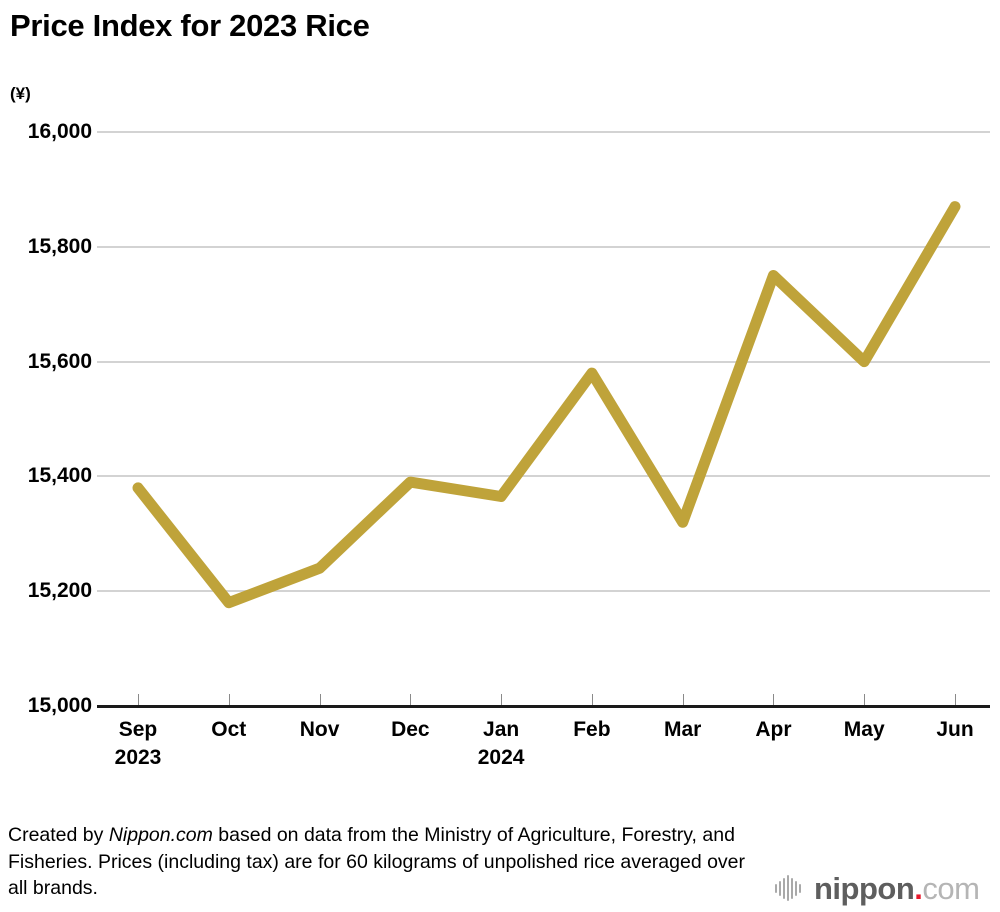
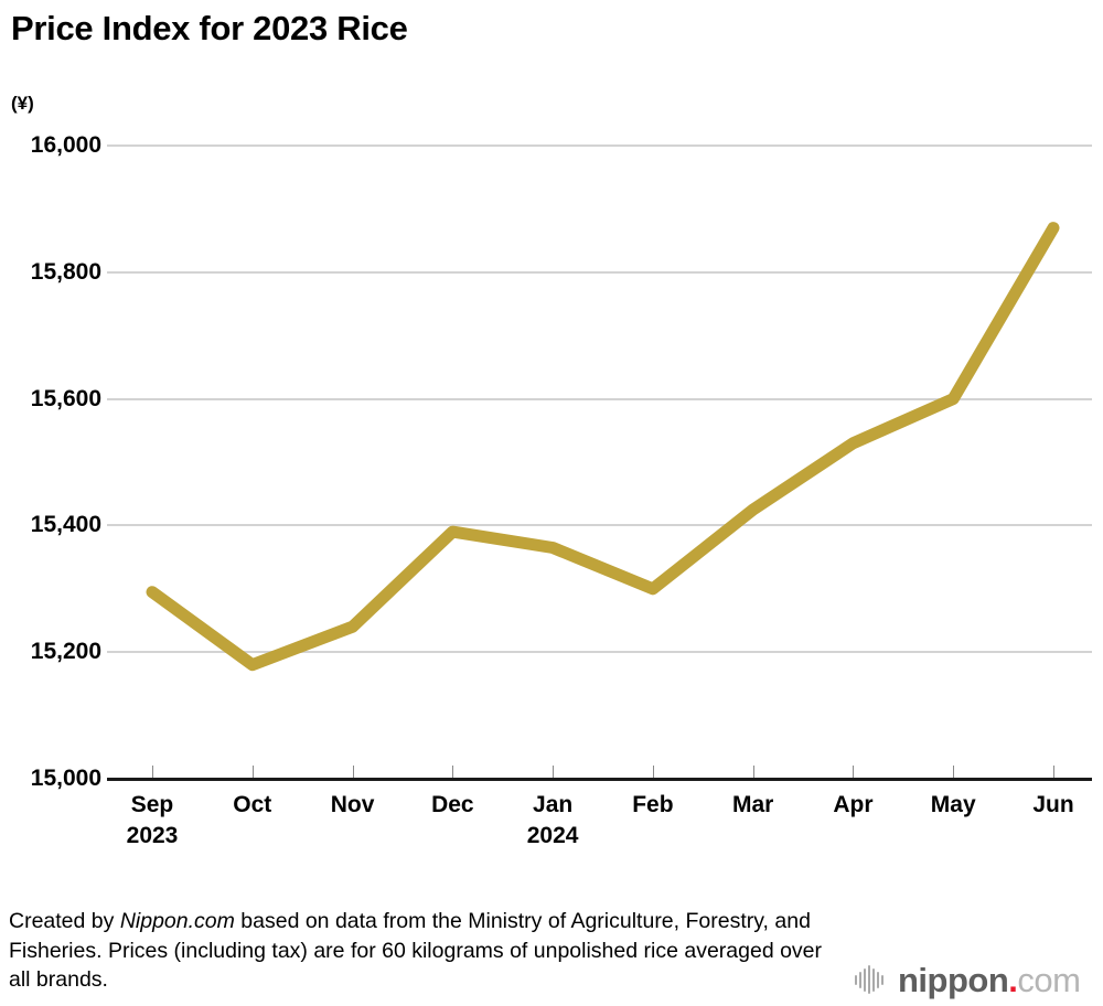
Sep 2023: 15380 -> 15300
Feb: 15580 -> 15300
Mar: 15320 -> 15420
Apr: 15750 -> 15530
